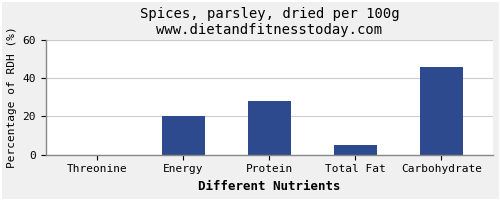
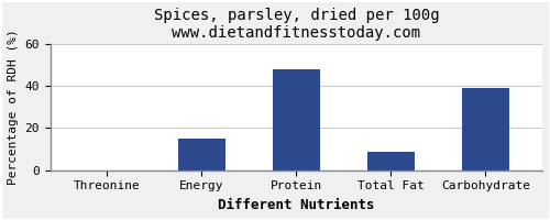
Energy: 20 -> 15
Protein: 28 -> 48
Total Fat: 5 -> 9
Carbohydrate: 46 -> 39
